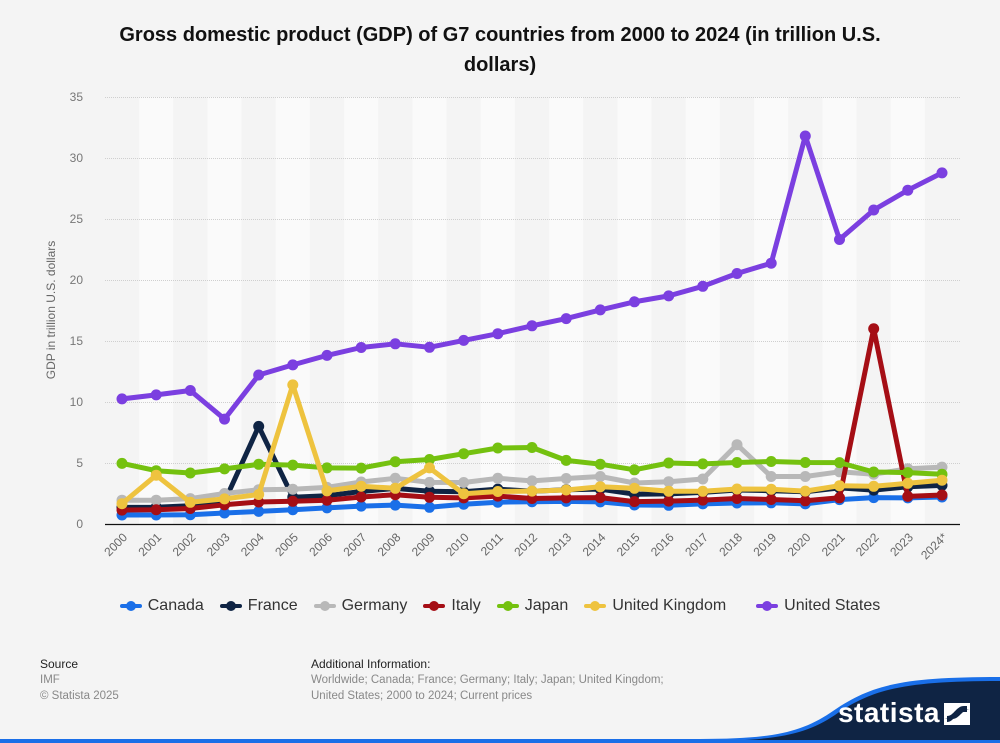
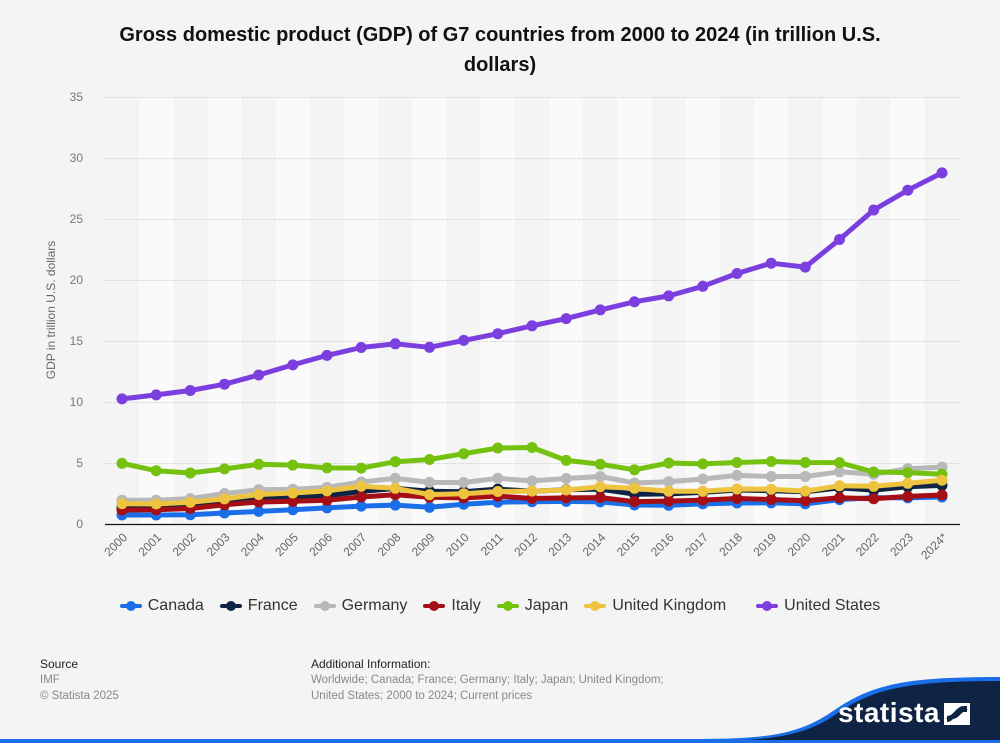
United Kingdom/2001: 4.0 -> 1.6
United States/2003: 8.6 -> 11.5
France/2004: 8.0 -> 2.1
United Kingdom/2005: 11.4 -> 2.5
United Kingdom/2009: 4.6 -> 2.4
Germany/2018: 6.5 -> 4.0
United States/2020: 31.8 -> 21.1
Italy/2022: 16.0 -> 2.1
